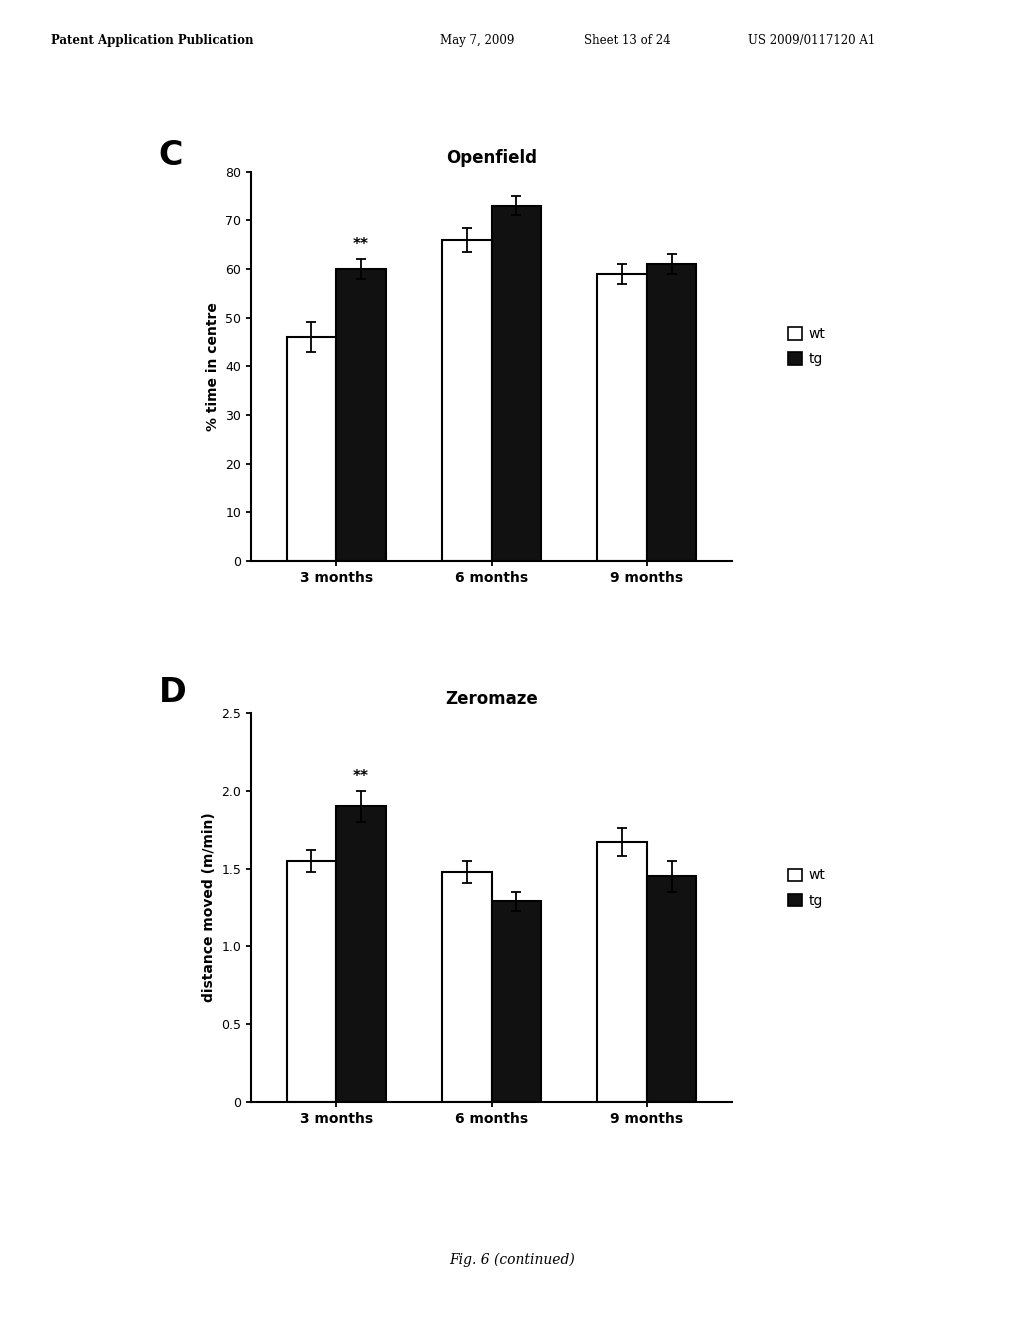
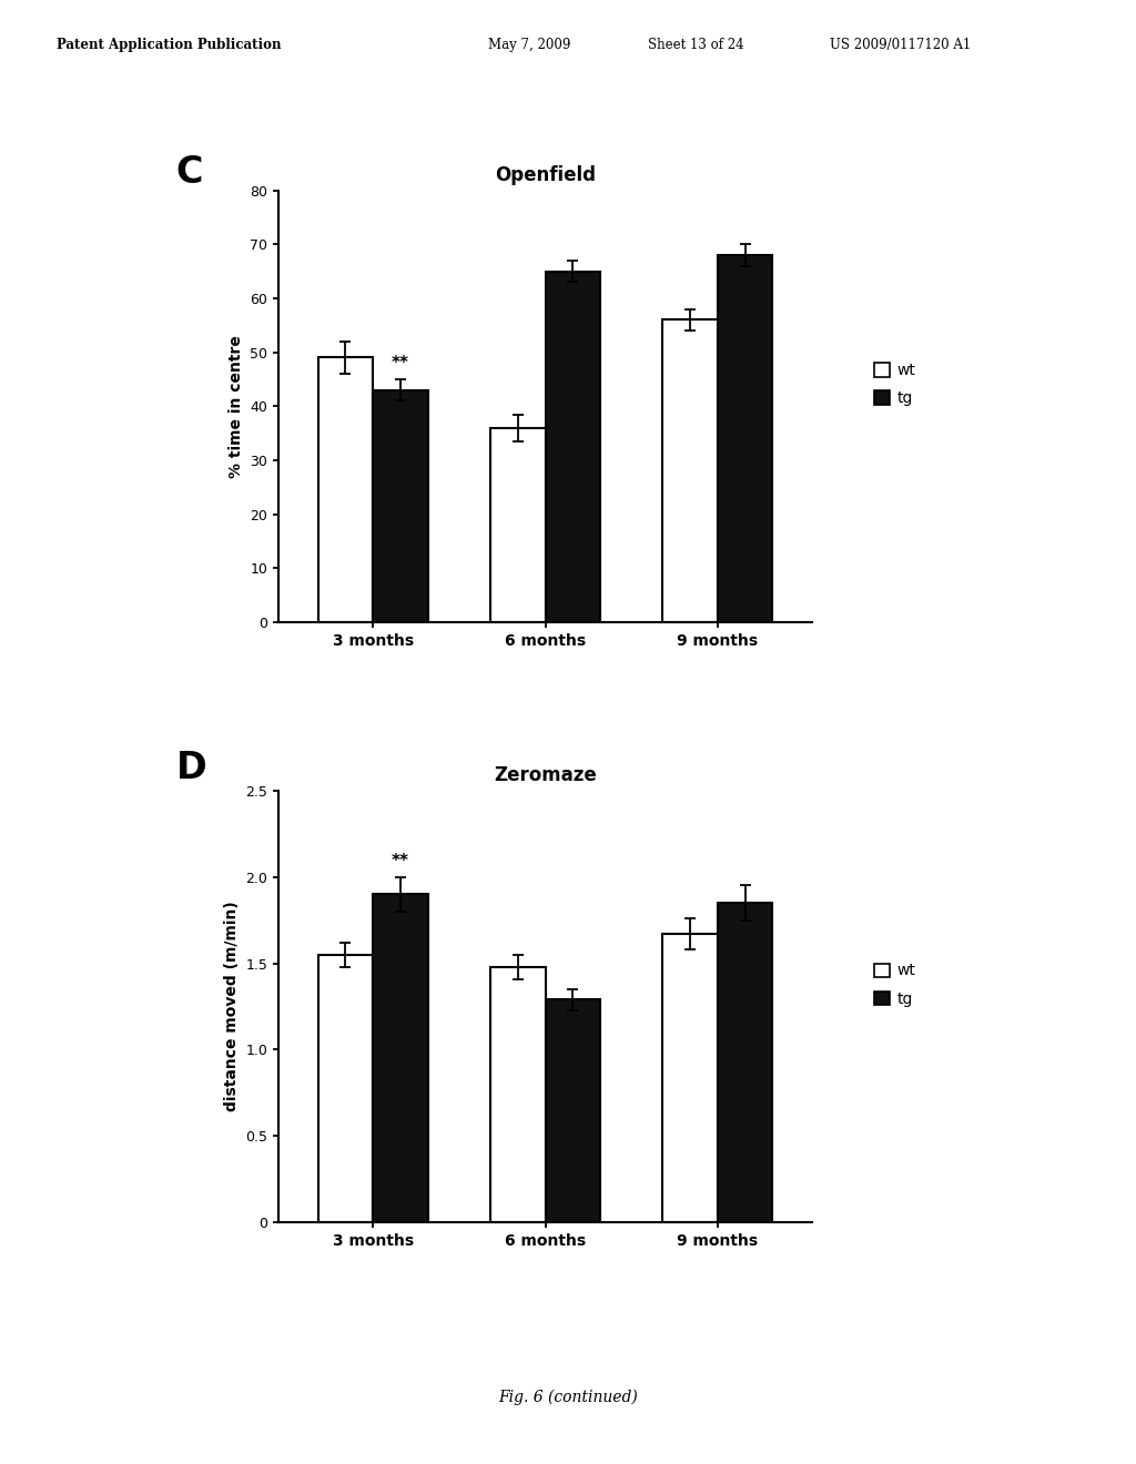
Openfield/wt/3 months: 46 -> 49
Openfield/tg/3 months: 60 -> 43
Openfield/wt/6 months: 66 -> 36
Openfield/tg/6 months: 73 -> 65
Openfield/wt/9 months: 59 -> 56
Openfield/tg/9 months: 61 -> 68
Zeromaze/tg/9 months: 1.45 -> 1.85
